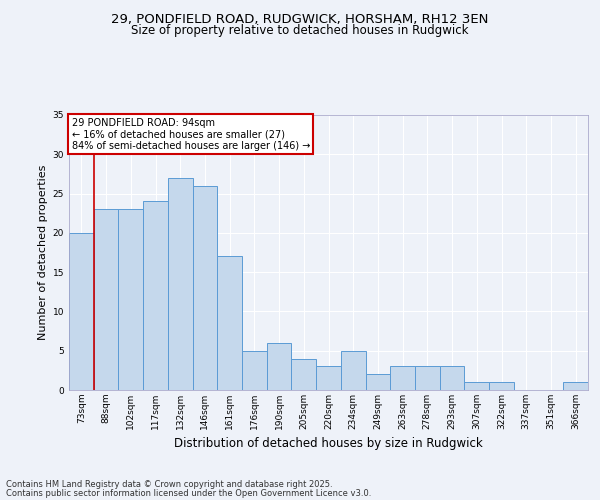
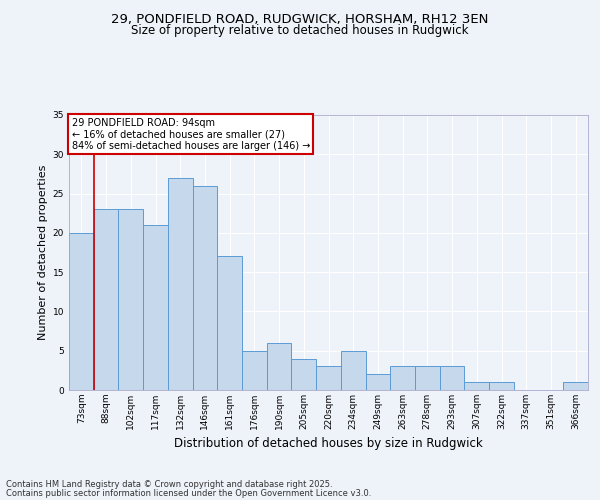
117sqm: 24 -> 21
